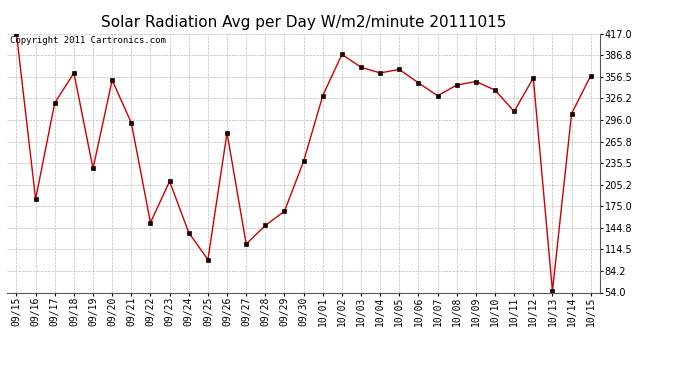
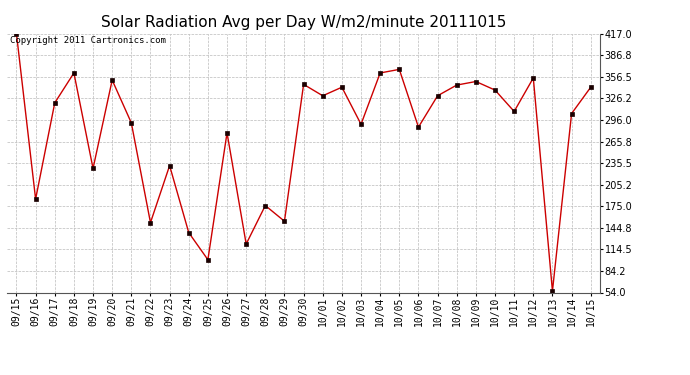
09/23: 210 -> 232
09/28: 148 -> 176
09/29: 168 -> 154
09/30: 238 -> 346
10/02: 388 -> 342
10/03: 370 -> 290
10/06: 348 -> 286
10/15: 358 -> 342
